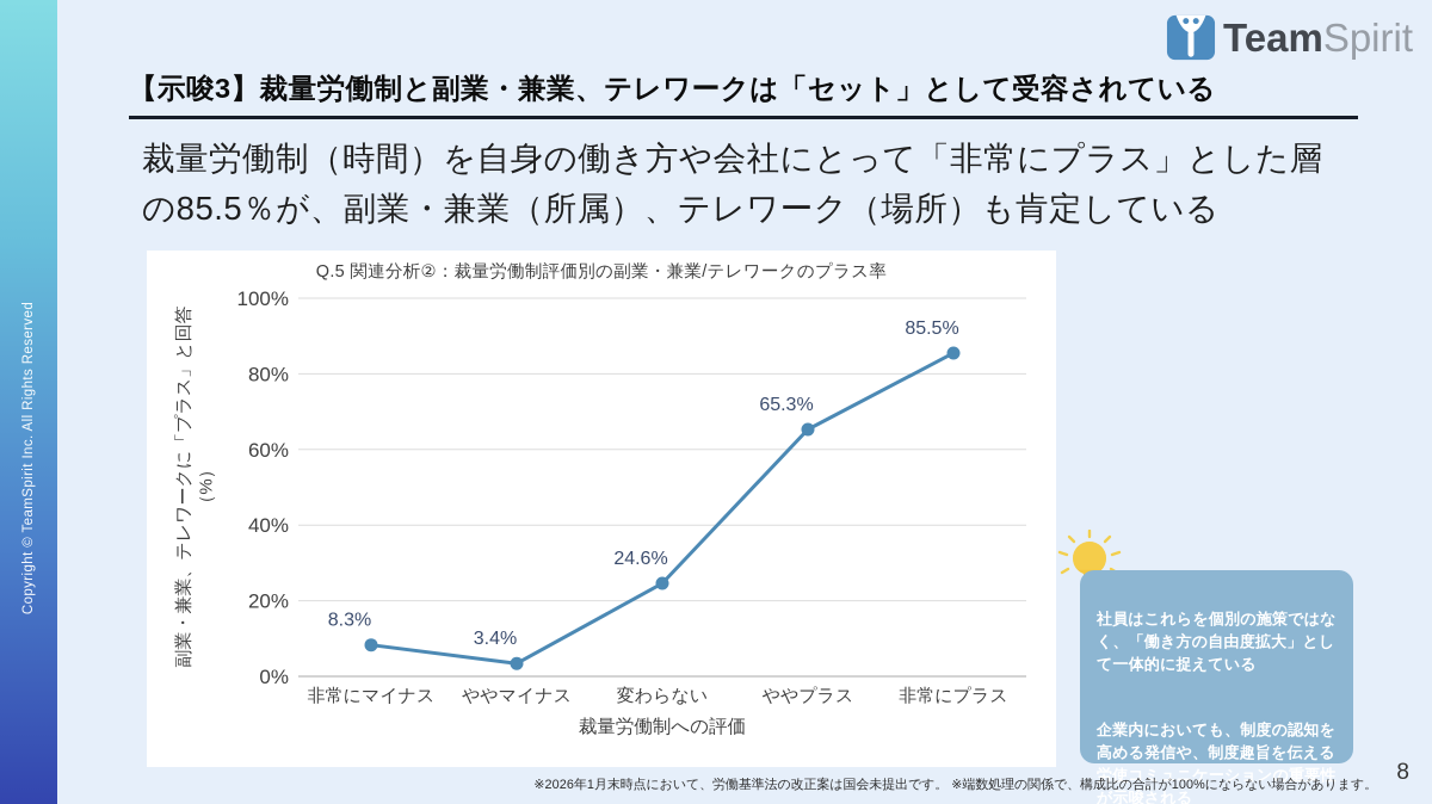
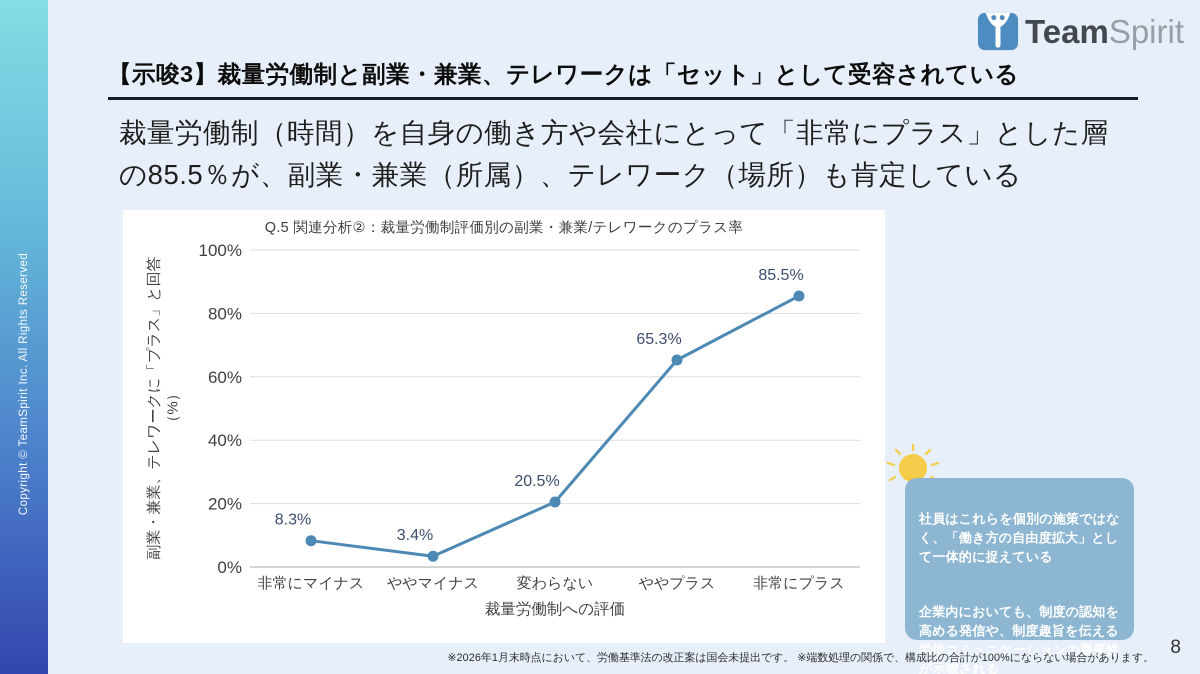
変わらない: 24.6% -> 20.5%
